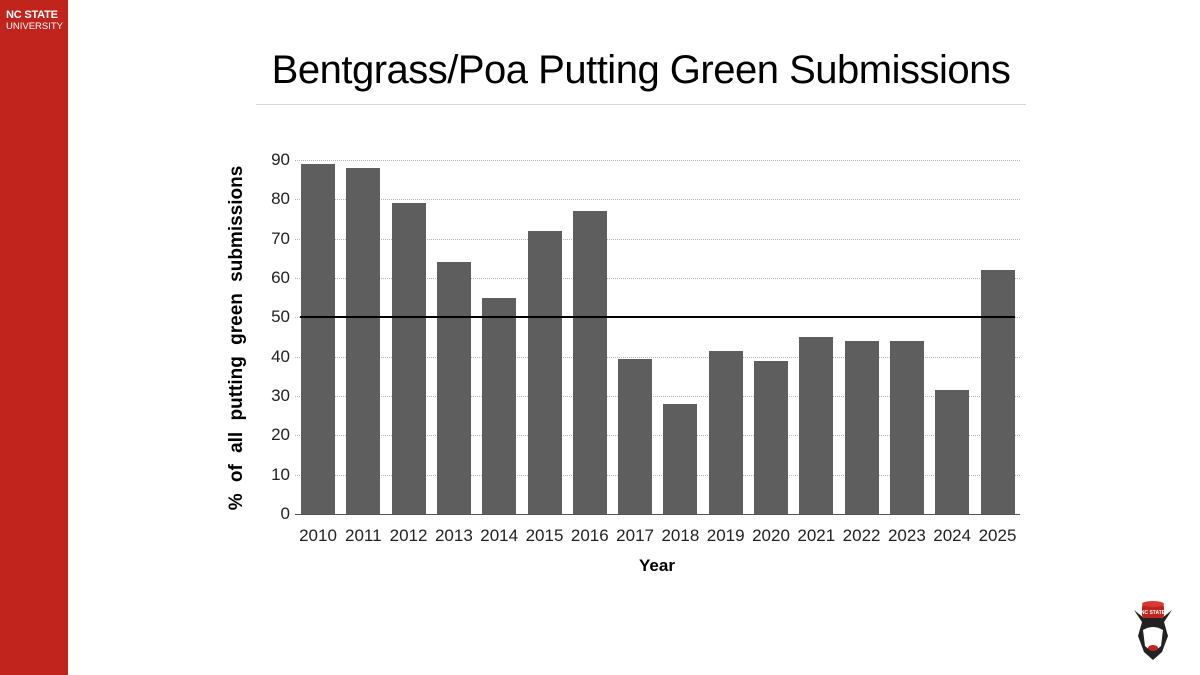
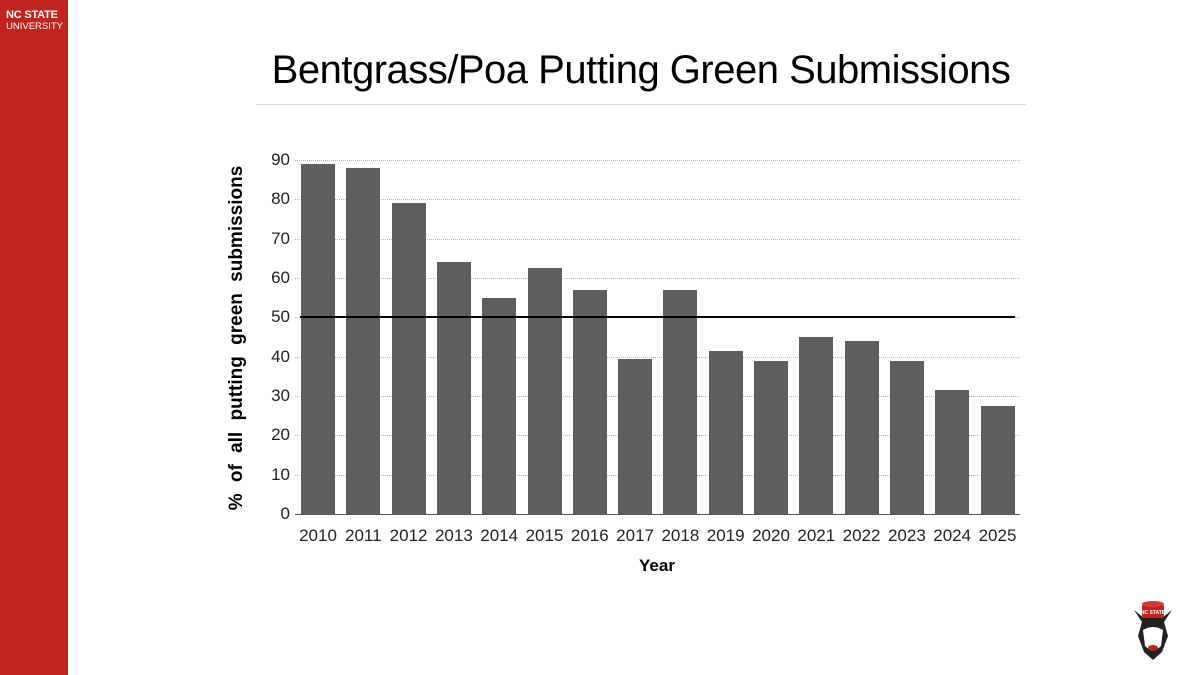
2015: 72 -> 62
2016: 77 -> 57
2018: 28 -> 57
2023: 44 -> 39
2025: 62 -> 28
